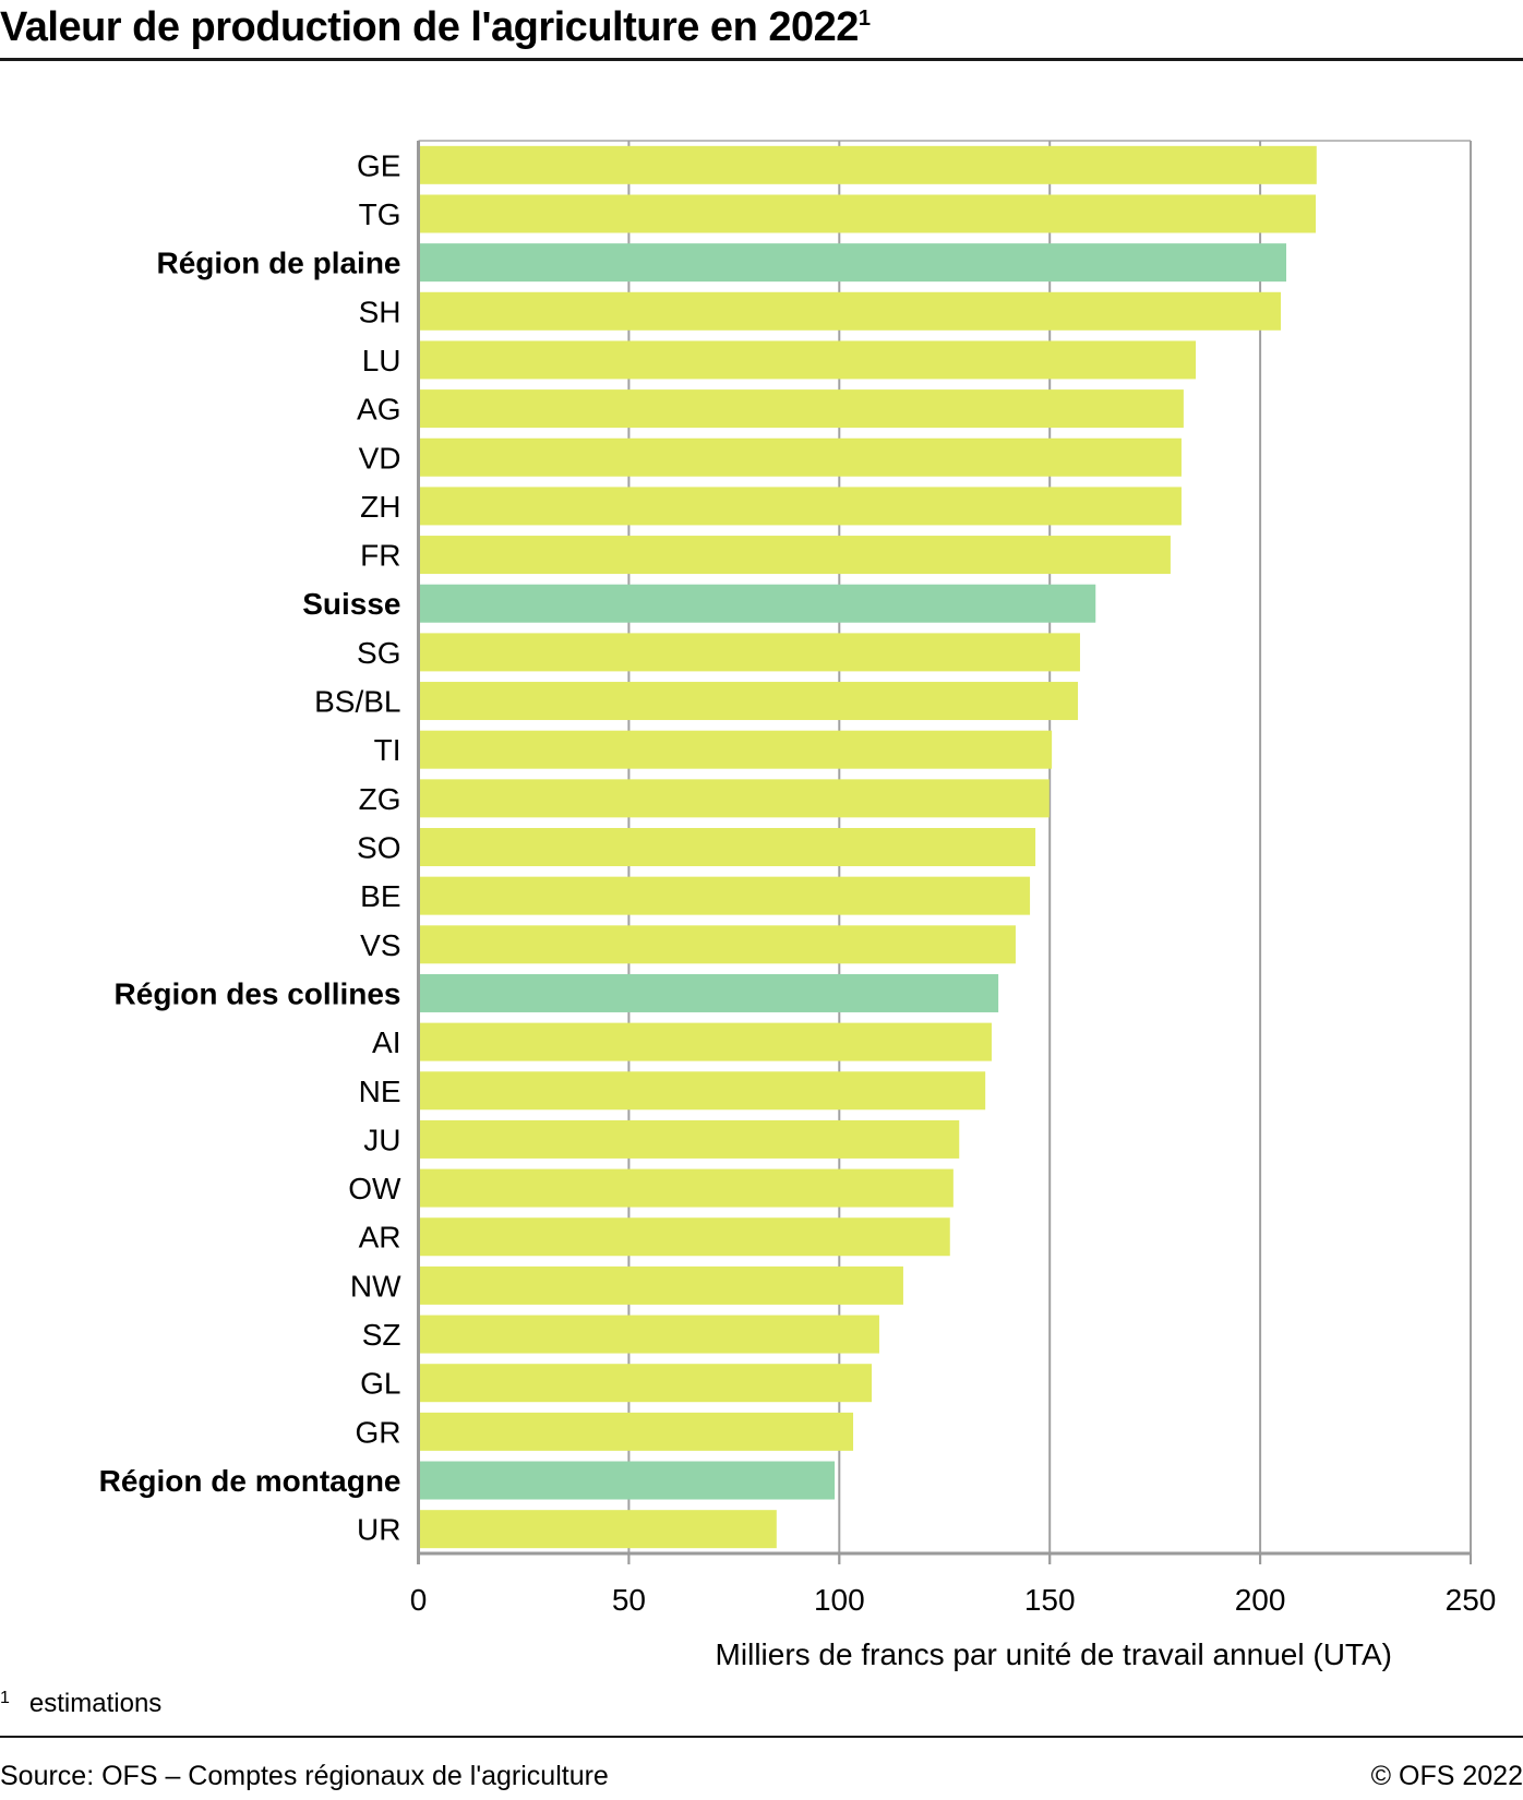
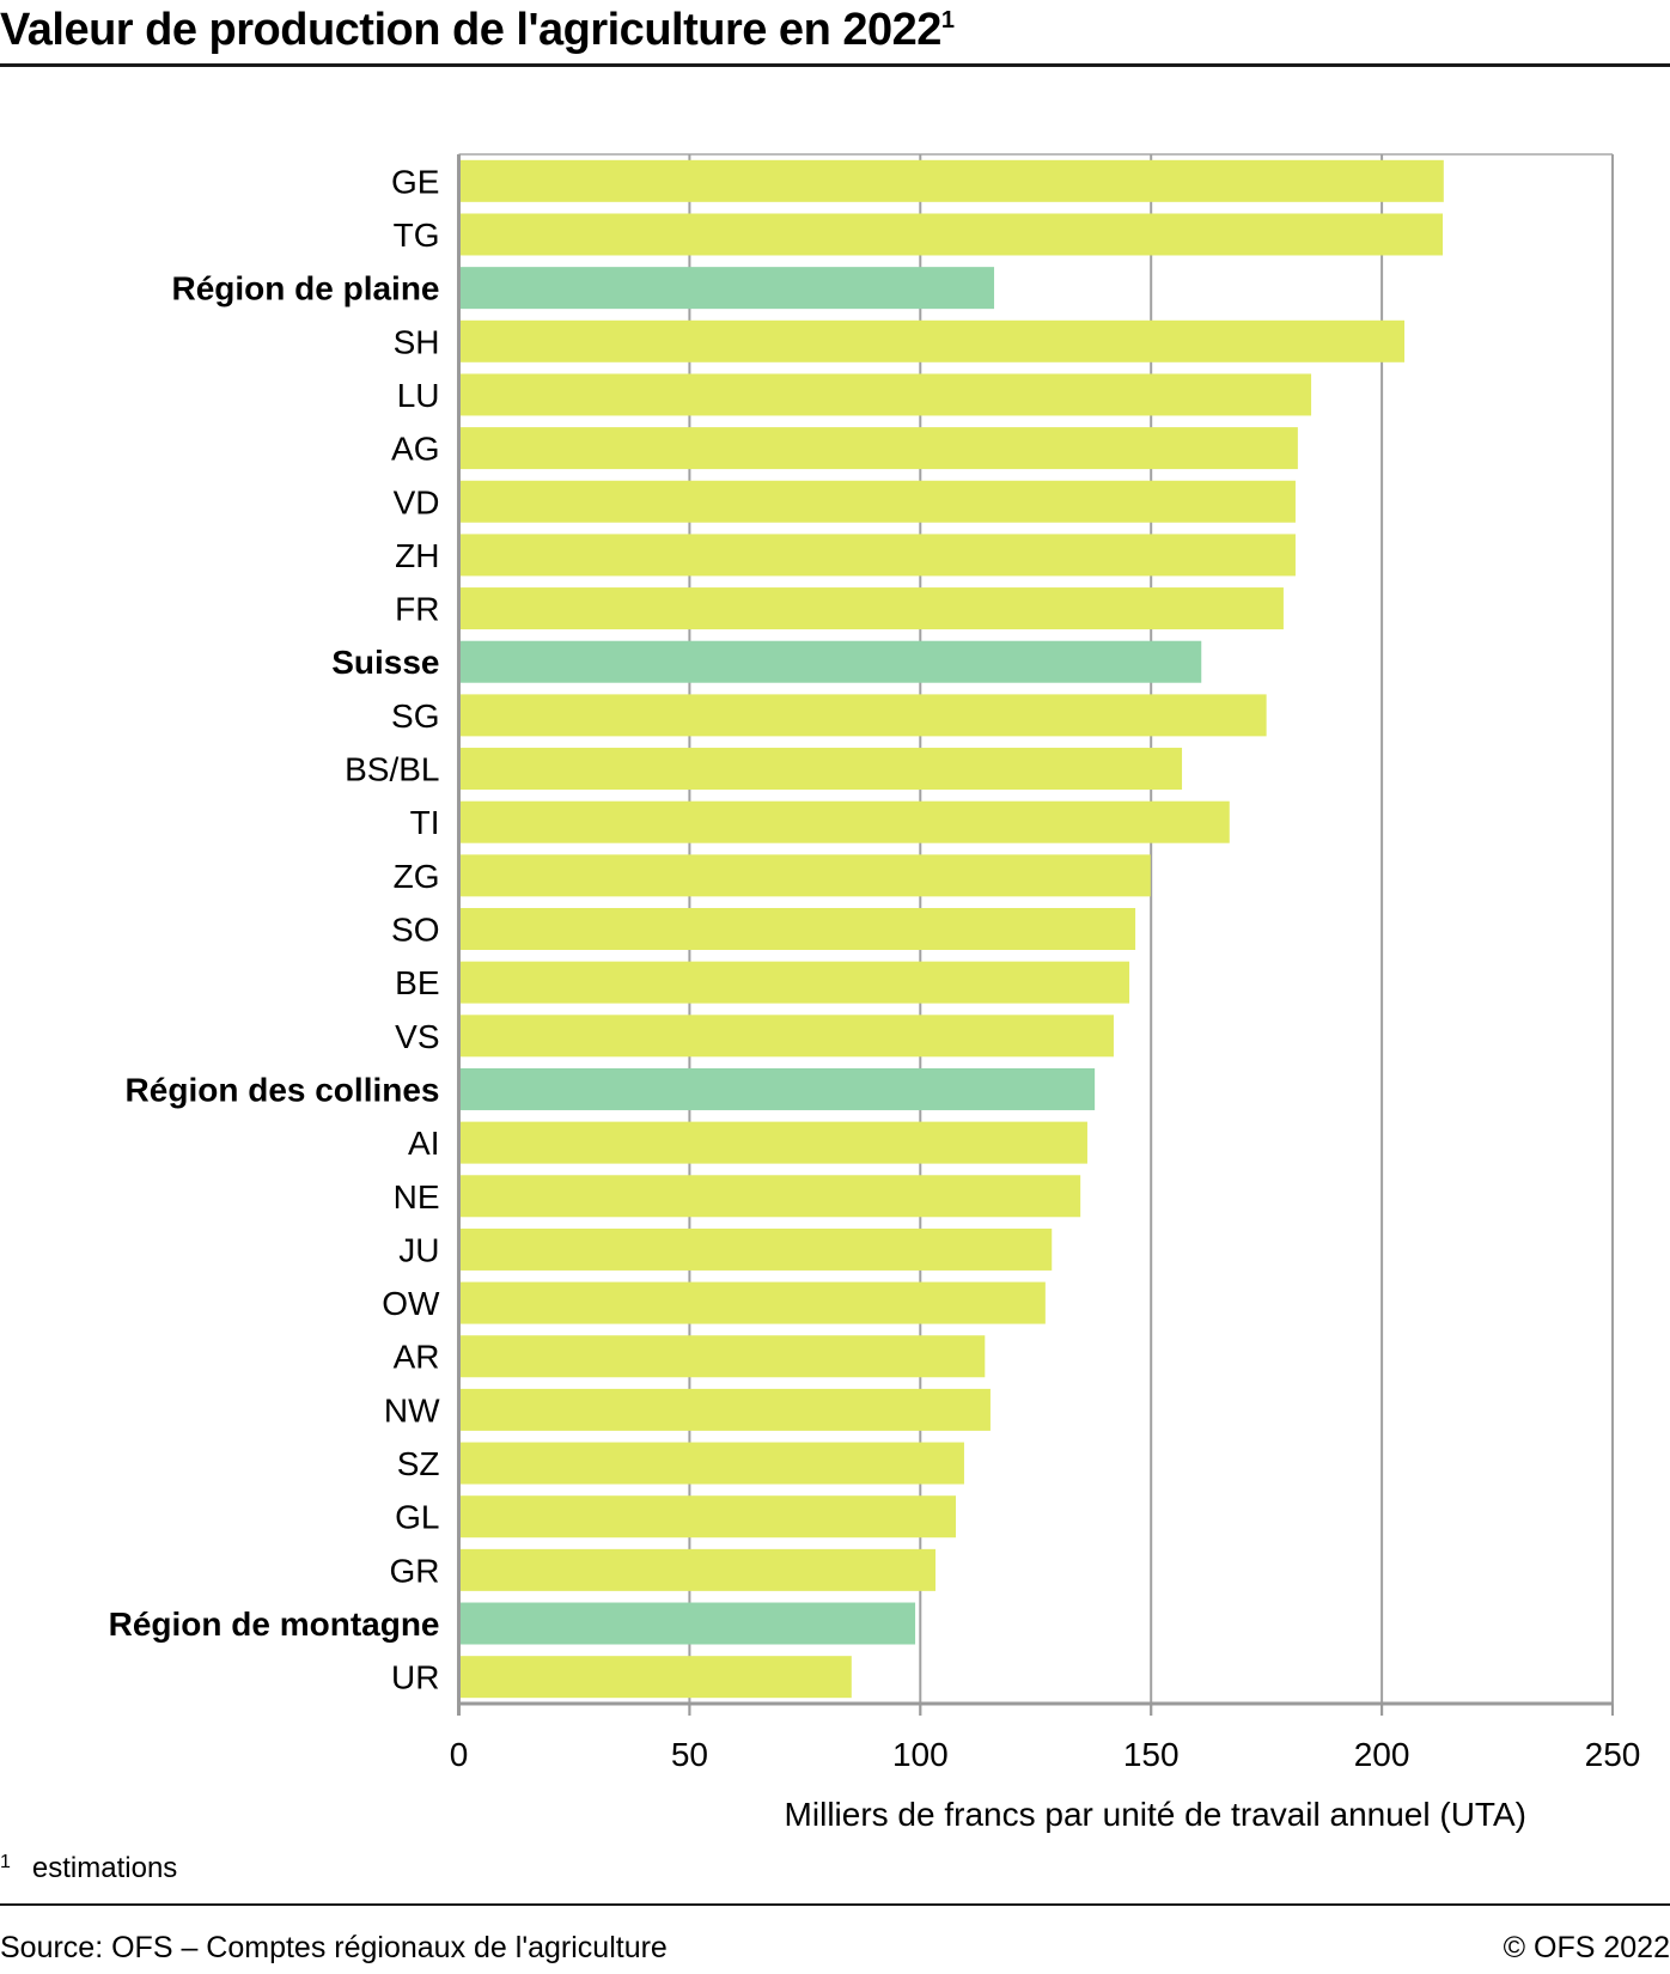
Région de plaine: 206 -> 116
SG: 157 -> 175
TI: 150 -> 167
AR: 126 -> 114
